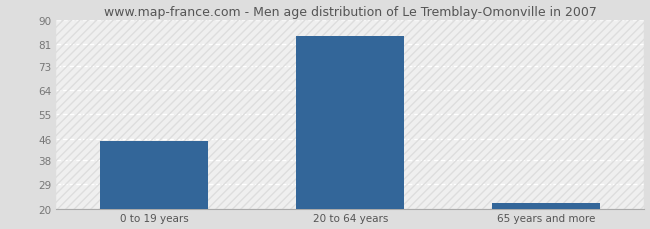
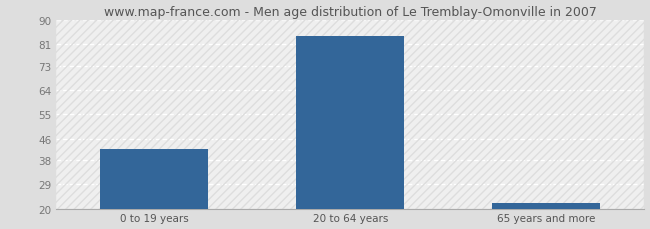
0 to 19 years: 45 -> 42
